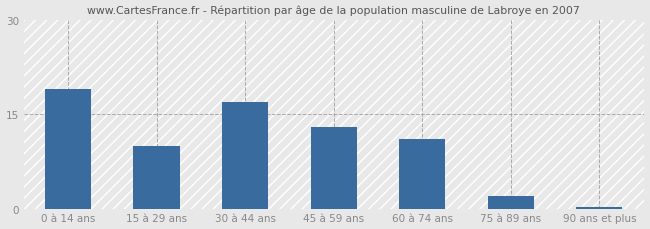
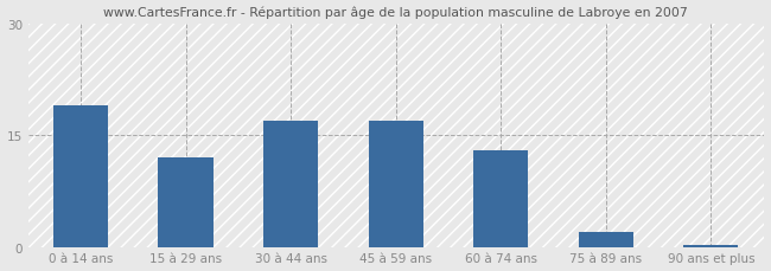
15 à 29 ans: 10.0 -> 12.0
45 à 59 ans: 13.0 -> 17.0
60 à 74 ans: 11.0 -> 13.0
